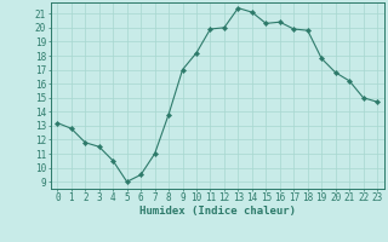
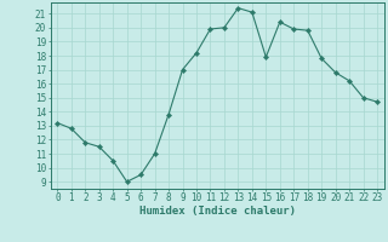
15: 20.3 -> 17.9
